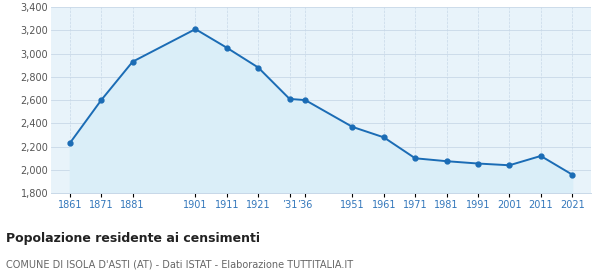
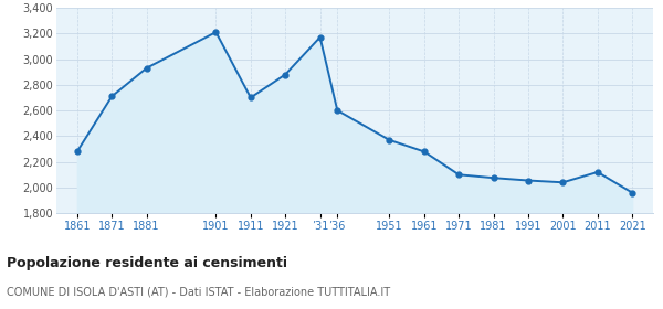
1861: 2,230 -> 2,280
1871: 2,600 -> 2,710
1911: 3,050 -> 2,700
’31: 2,610 -> 3,170
